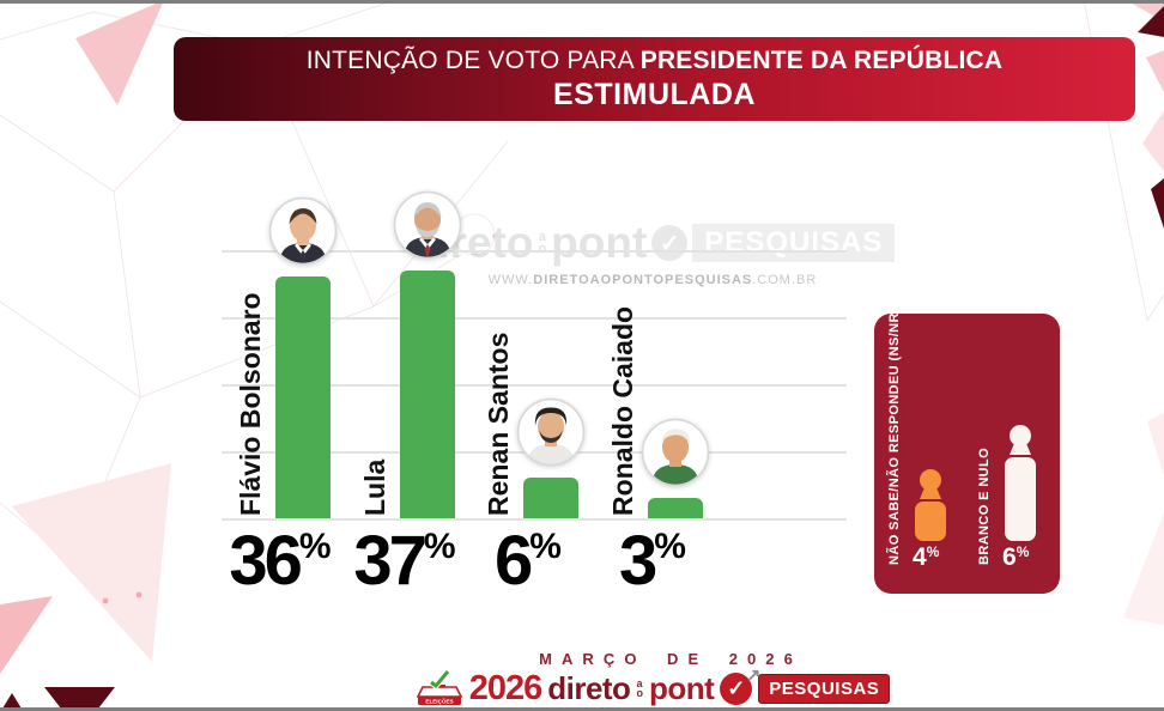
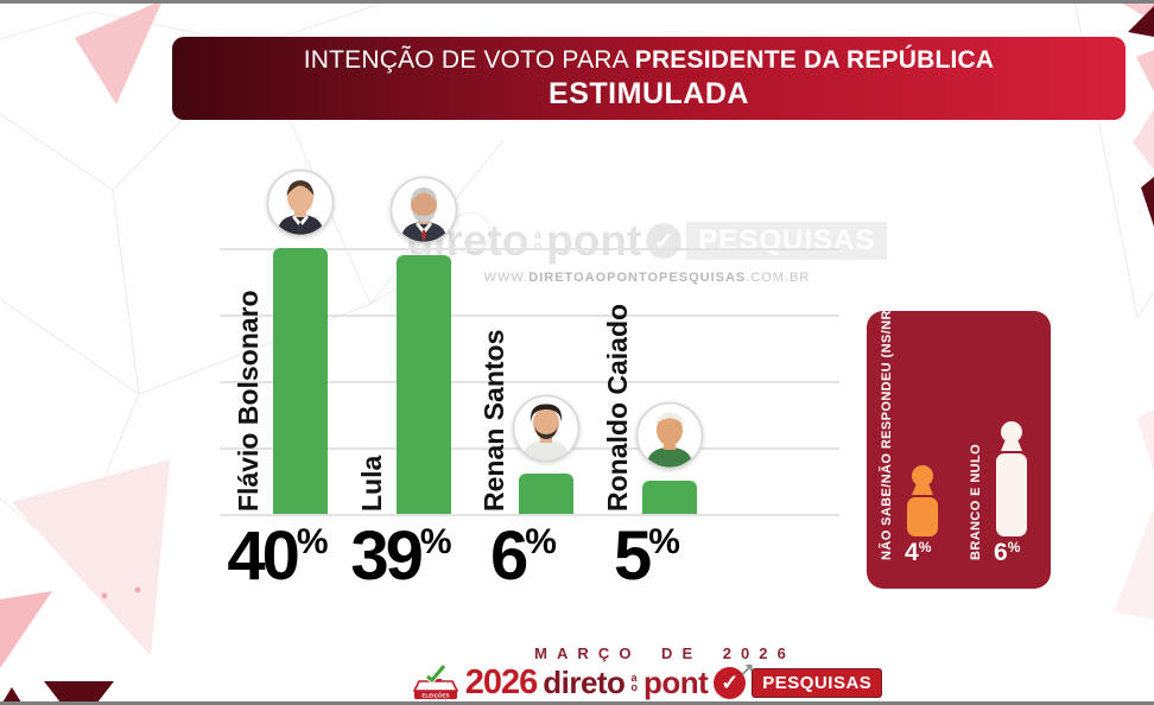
Flávio Bolsonaro: 36 -> 40
Lula: 37 -> 39
Ronaldo Caiado: 3 -> 5
